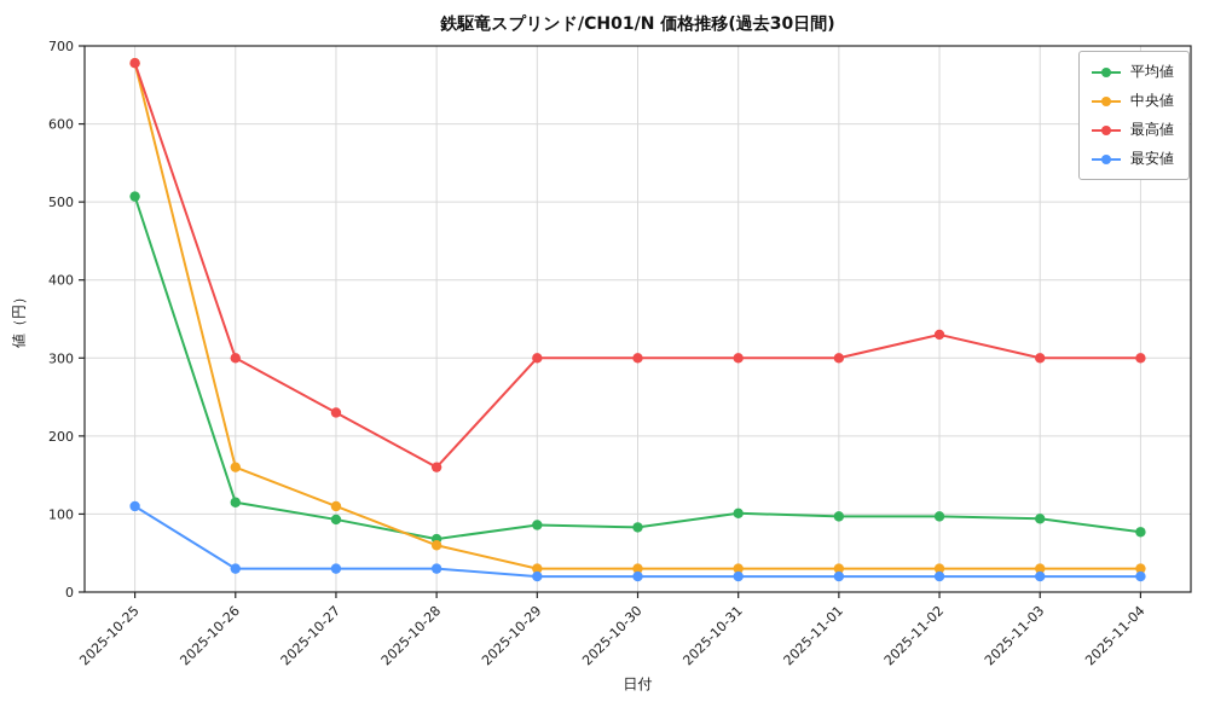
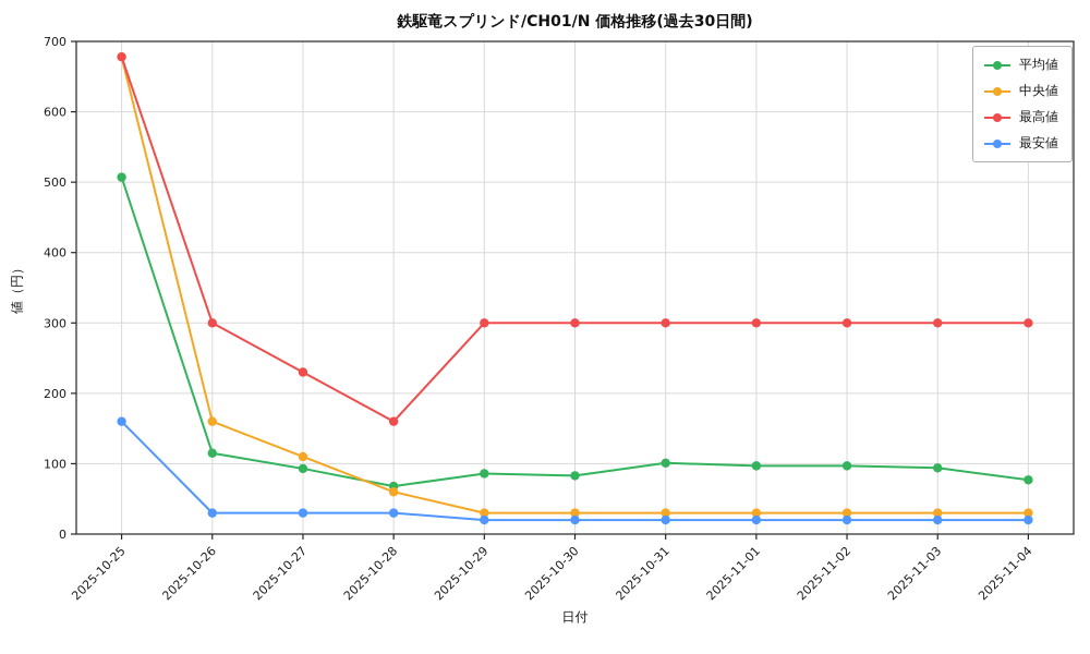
最安値/2025-10-25: 110 -> 160
最高値/2025-11-02: 330 -> 300
